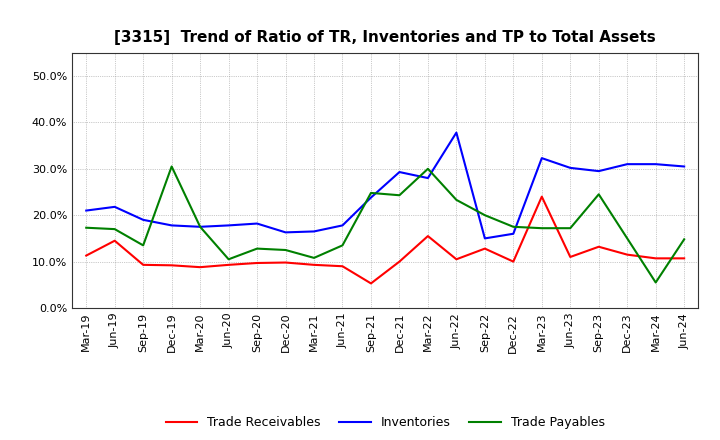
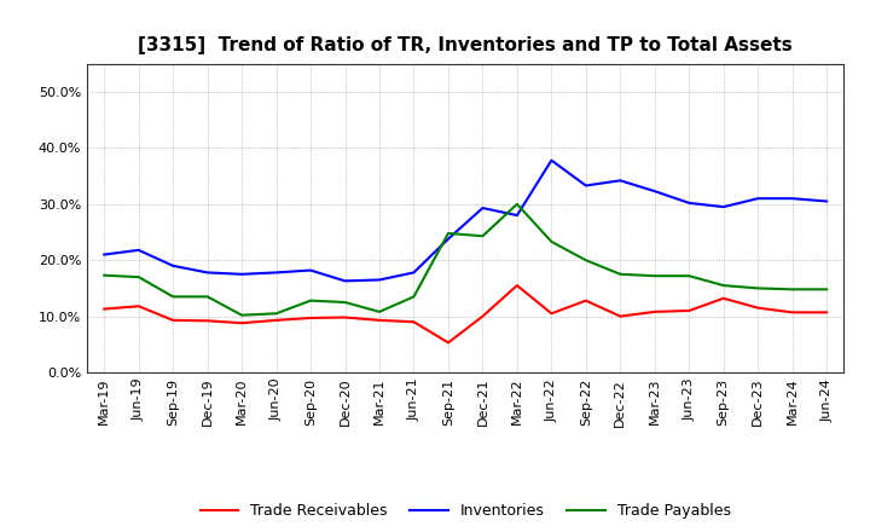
Trade Receivables/Jun-19: 14.5% -> 11.8%
Trade Payables/Dec-19: 30.5% -> 13.5%
Trade Payables/Mar-20: 17.5% -> 10.2%
Inventories/Sep-22: 15.0% -> 33.3%
Inventories/Dec-22: 16.0% -> 34.2%
Trade Receivables/Mar-23: 24.0% -> 10.8%
Trade Payables/Sep-23: 24.5% -> 15.5%
Trade Payables/Mar-24: 5.5% -> 14.8%
